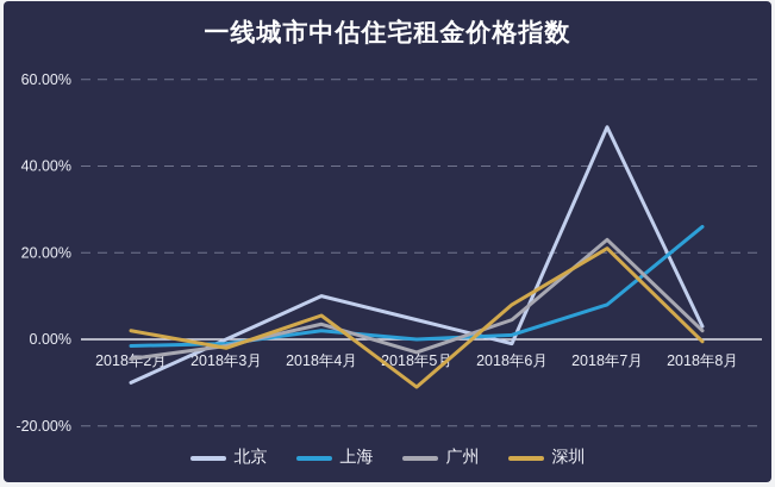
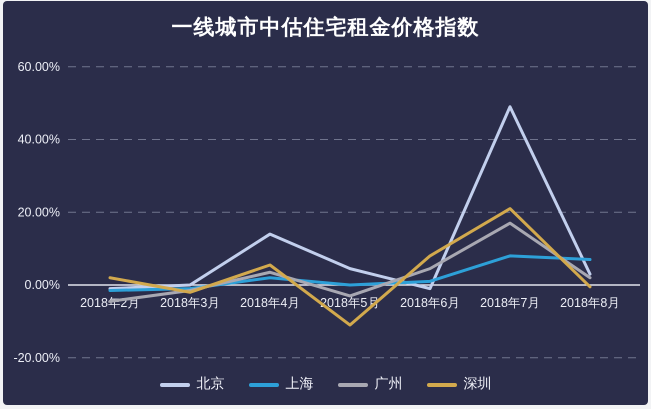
北京/2018年2月: -10% -> -1%
北京/2018年4月: 10% -> 14%
广州/2018年7月: 23% -> 17%
上海/2018年8月: 26% -> 7%
